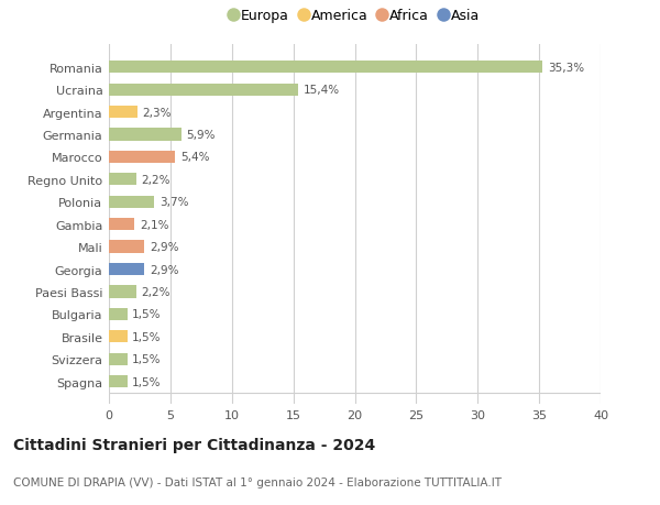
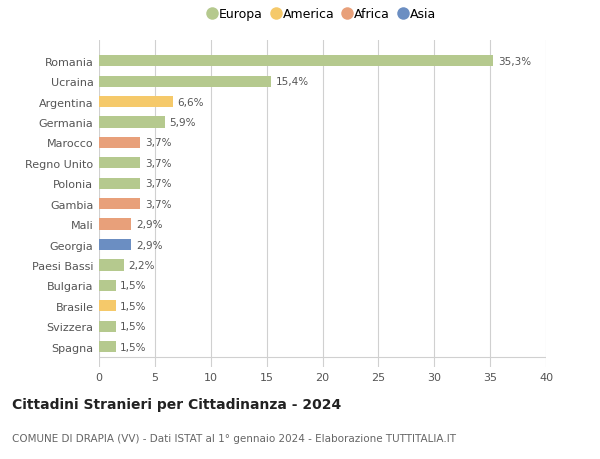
Argentina: 2,3% -> 6,6%
Marocco: 5,4% -> 3,7%
Regno Unito: 2,2% -> 3,7%
Gambia: 2,1% -> 3,7%
